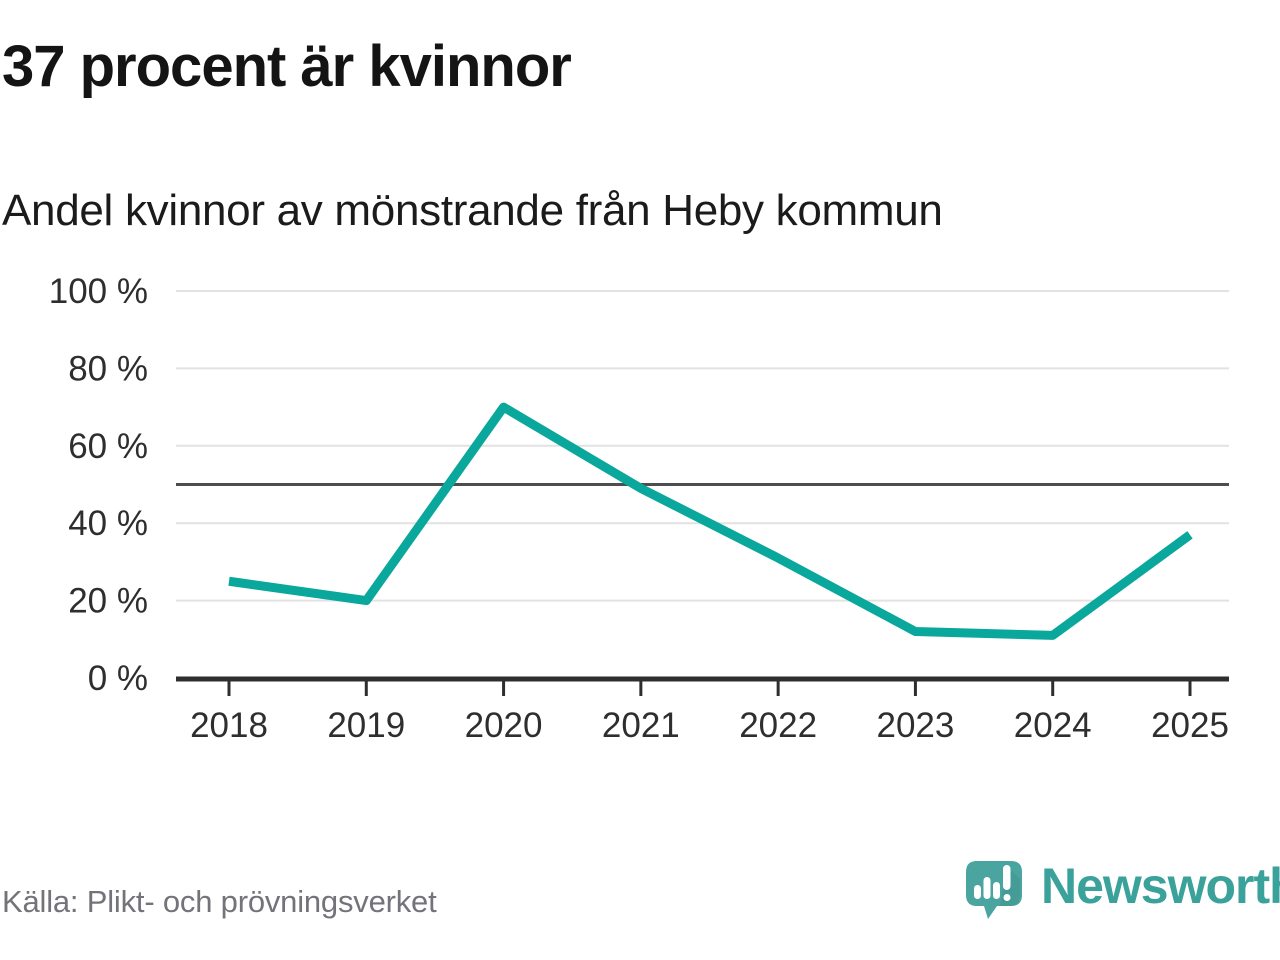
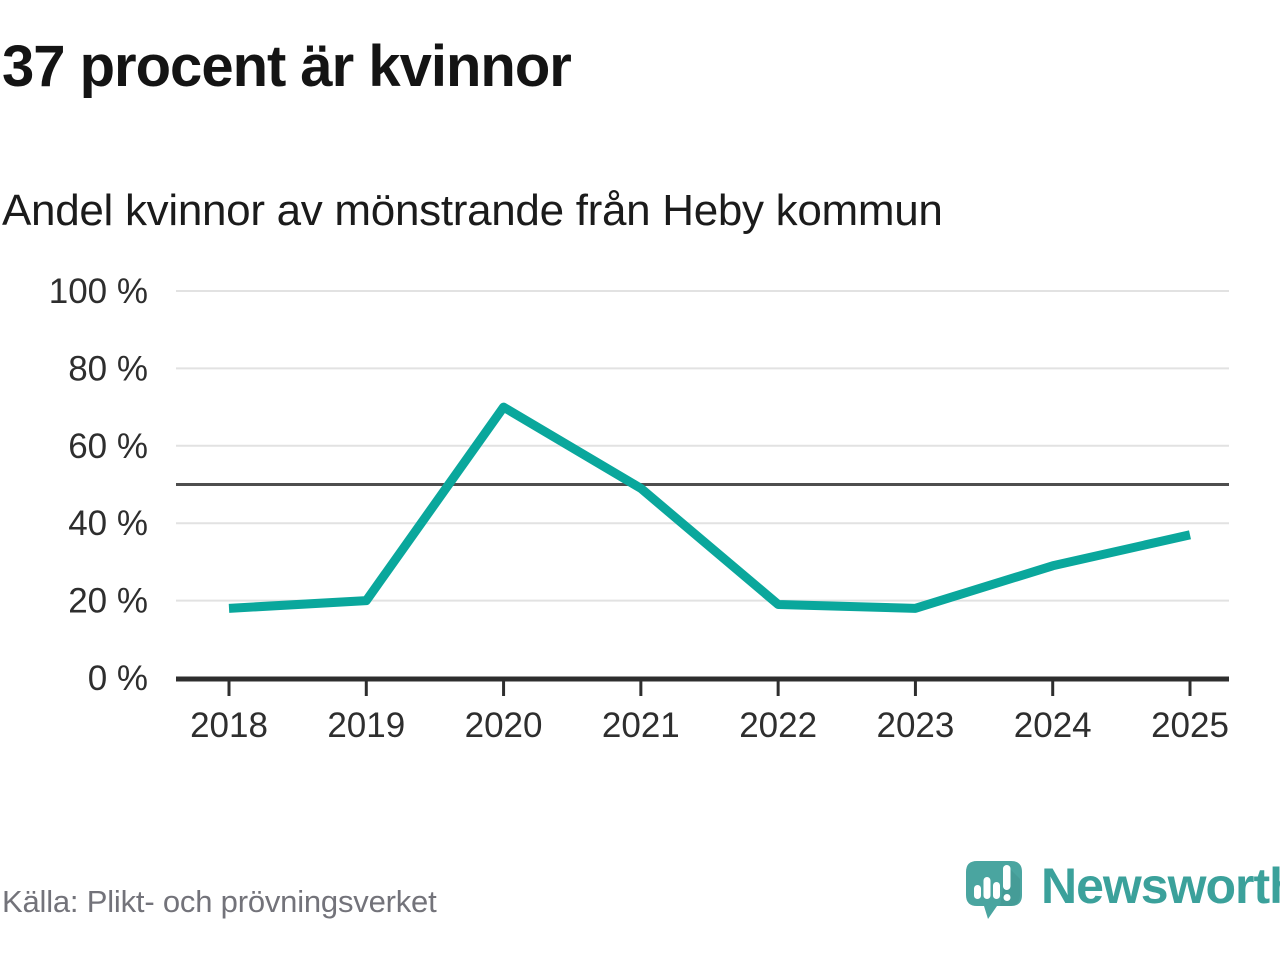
2018: 25% -> 18%
2022: 31% -> 19%
2023: 12% -> 18%
2024: 11% -> 29%
